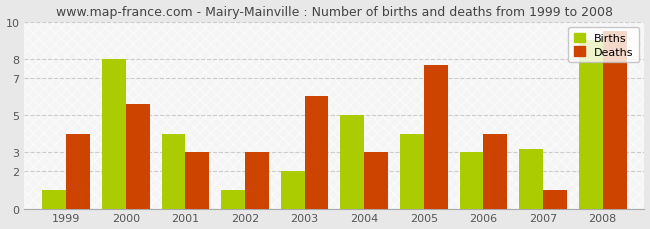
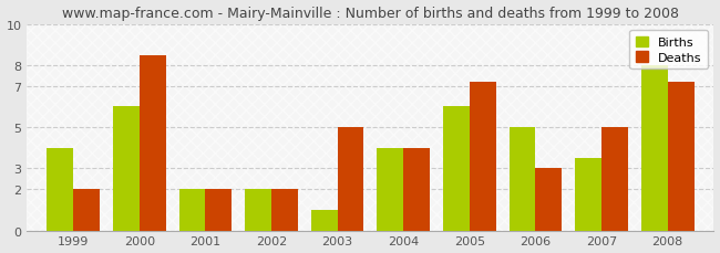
Births/1999: 1.0 -> 4.0
Deaths/1999: 4.0 -> 2.0
Births/2000: 8.0 -> 6.0
Deaths/2000: 5.6 -> 8.5
Births/2001: 4.0 -> 2.0
Deaths/2001: 3.0 -> 2.0
Births/2002: 1.0 -> 2.0
Deaths/2002: 3.0 -> 2.0
Births/2003: 2.0 -> 1.0
Deaths/2003: 6.0 -> 5.0
Births/2004: 5.0 -> 4.0
Deaths/2004: 3.0 -> 4.0
Births/2005: 4.0 -> 6.0
Deaths/2005: 7.7 -> 7.2
Births/2006: 3.0 -> 5.0
Deaths/2006: 4.0 -> 3.0
Births/2007: 3.2 -> 3.5
Deaths/2007: 1.0 -> 5.0
Births/2008: 9.0 -> 8.0
Deaths/2008: 9.5 -> 7.2
